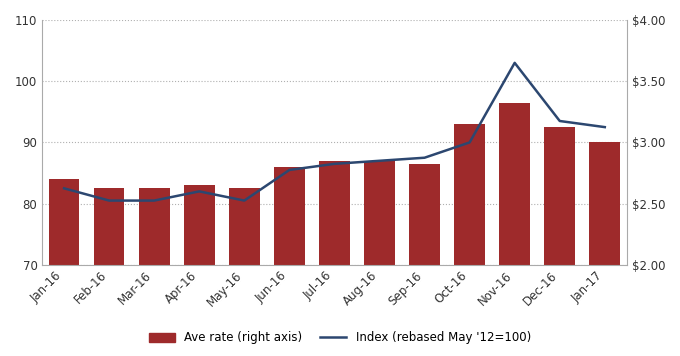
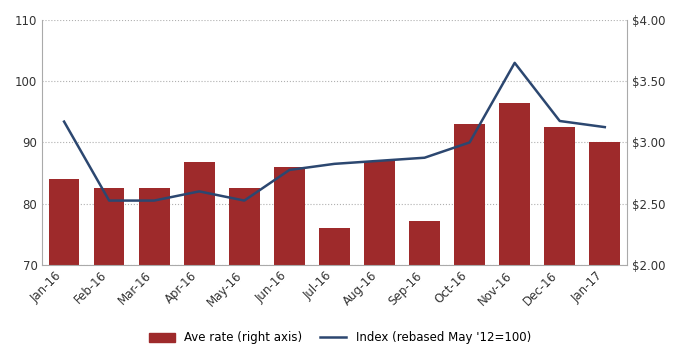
Index (rebased May '12=100)/Jan-16: 82.5 -> 93.4
Ave rate (right axis)/Apr-16: 83.0 -> 86.8
Ave rate (right axis)/Jul-16: 87.0 -> 76.0
Ave rate (right axis)/Sep-16: 86.5 -> 77.2
